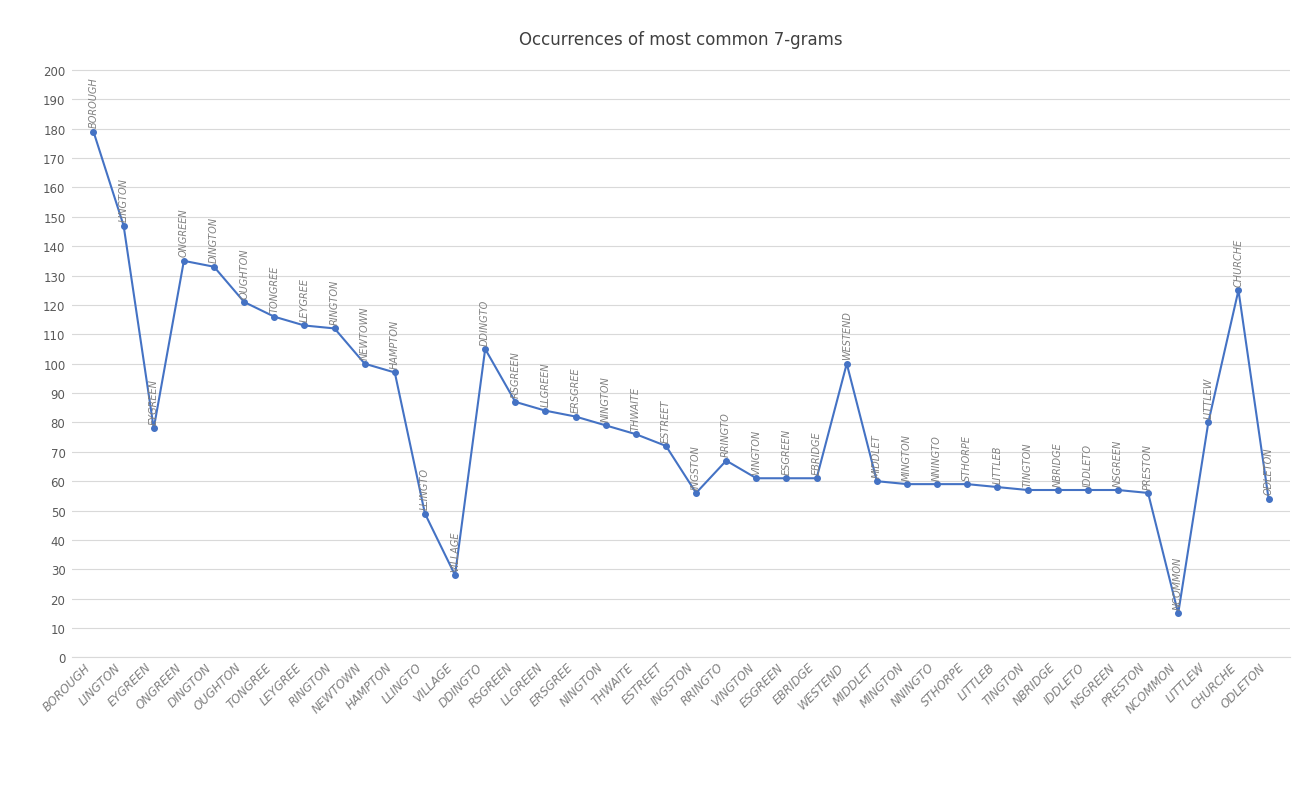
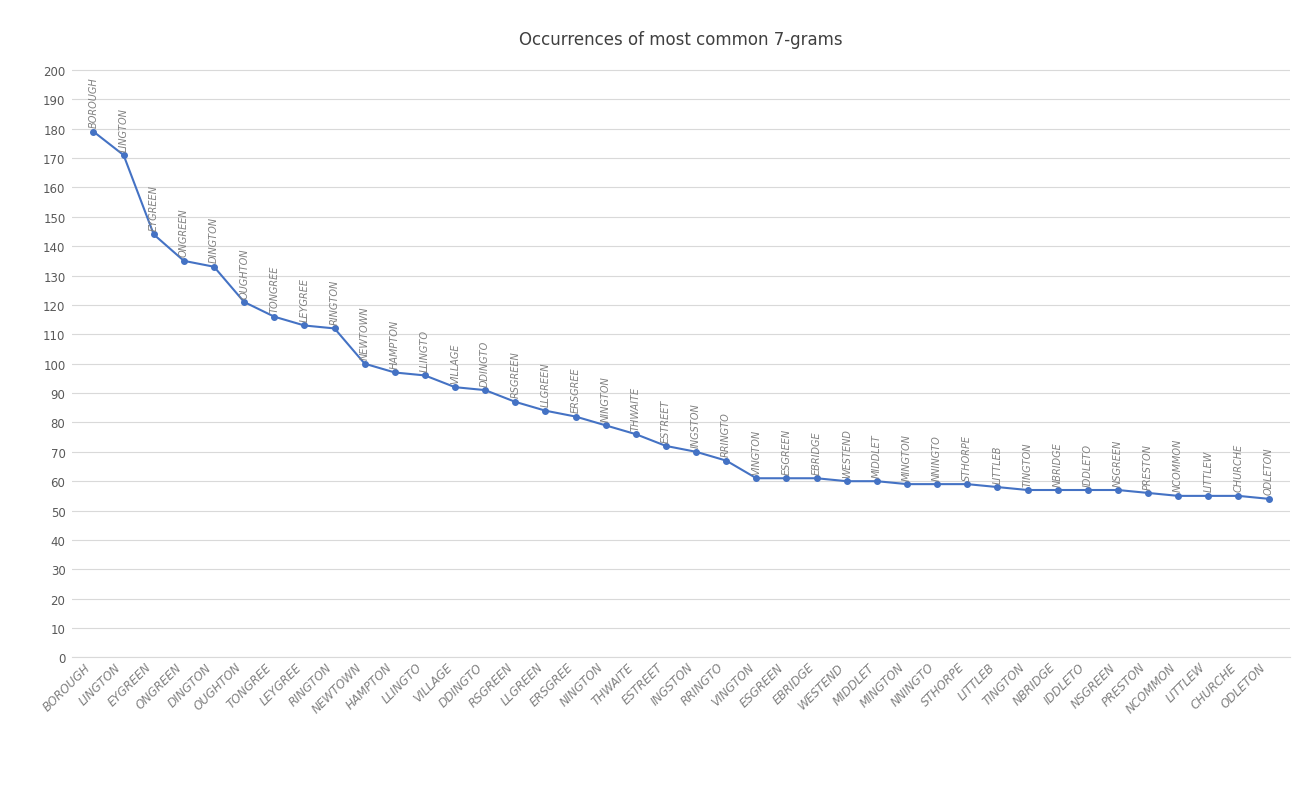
LINGTON: 147 -> 171
EYGREEN: 78 -> 144
LLINGTO: 49 -> 96
VILLAGE: 28 -> 92
DDINGTO: 105 -> 91
INGSTON: 56 -> 70
WESTEND: 100 -> 60
NCOMMON: 15 -> 55
LITTLEW: 80 -> 55
CHURCHE: 125 -> 55
